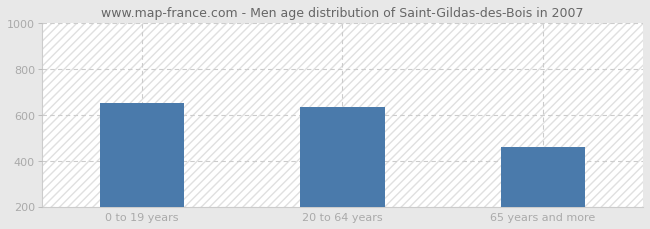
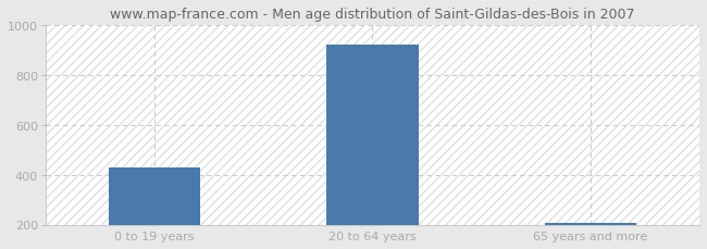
0 to 19 years: 650 -> 430
20 to 64 years: 635 -> 921
65 years and more: 460 -> 205
